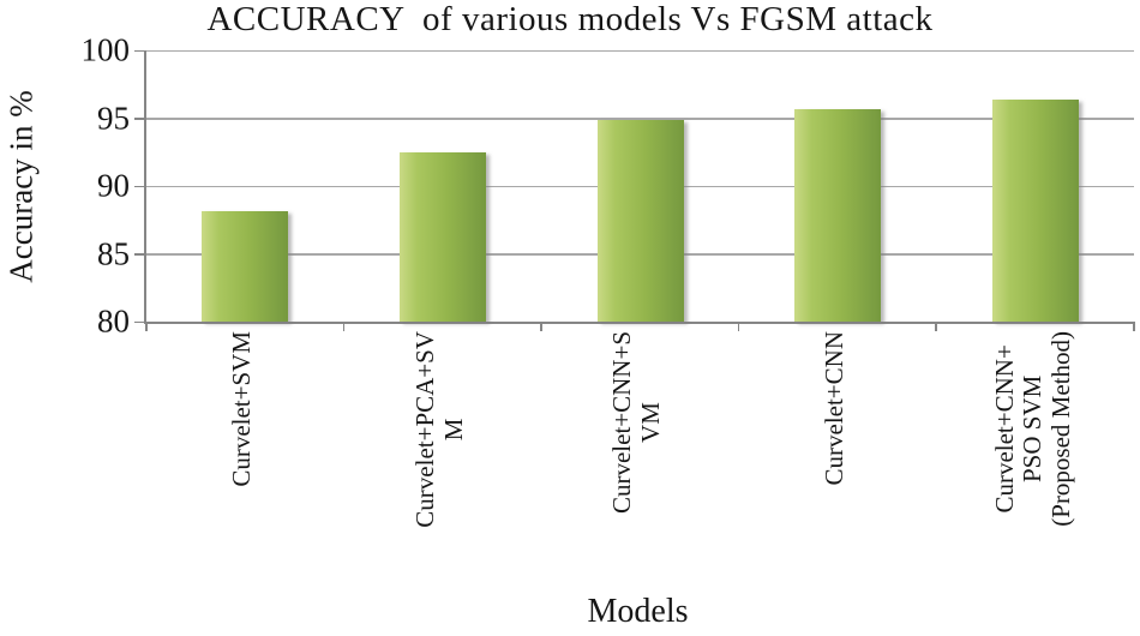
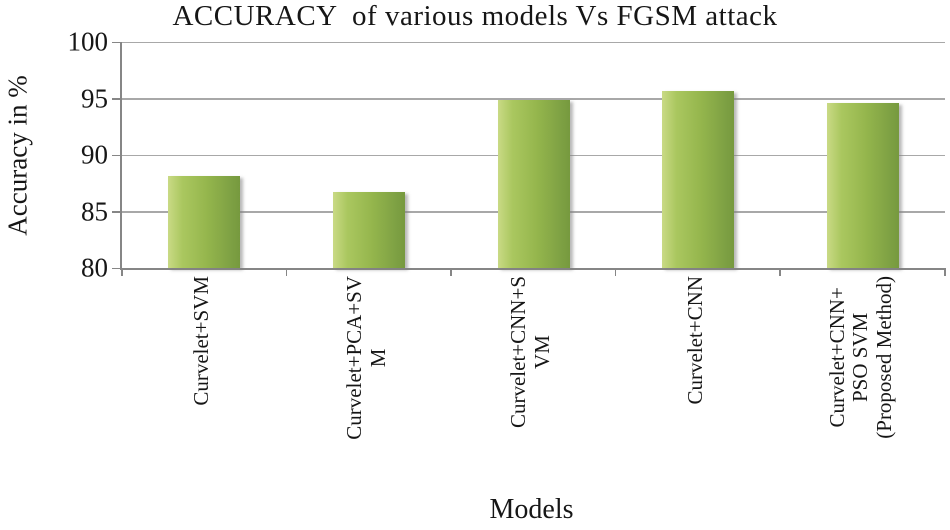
Curvelet+PCA+SV M: 92.5 -> 86.7
Curvelet+CNN+ PSO SVM (Proposed Method): 96.4 -> 94.6
